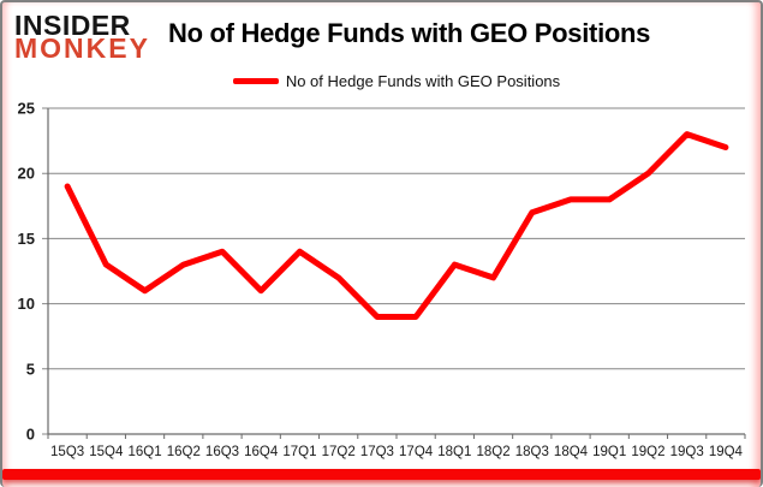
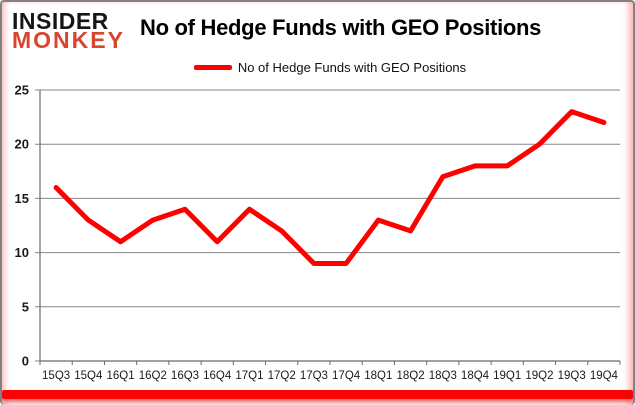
15Q3: 19 -> 16
